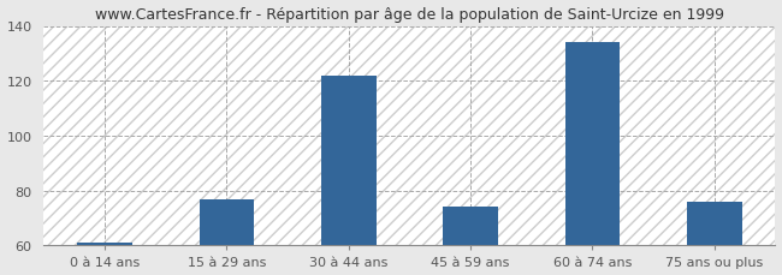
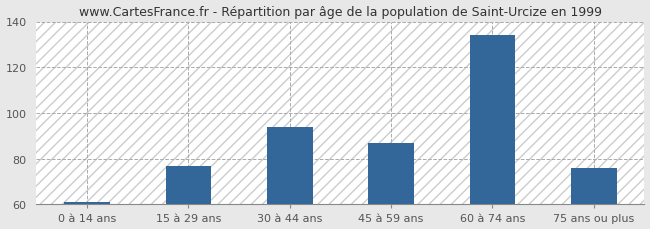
30 à 44 ans: 122 -> 94
45 à 59 ans: 74 -> 87
